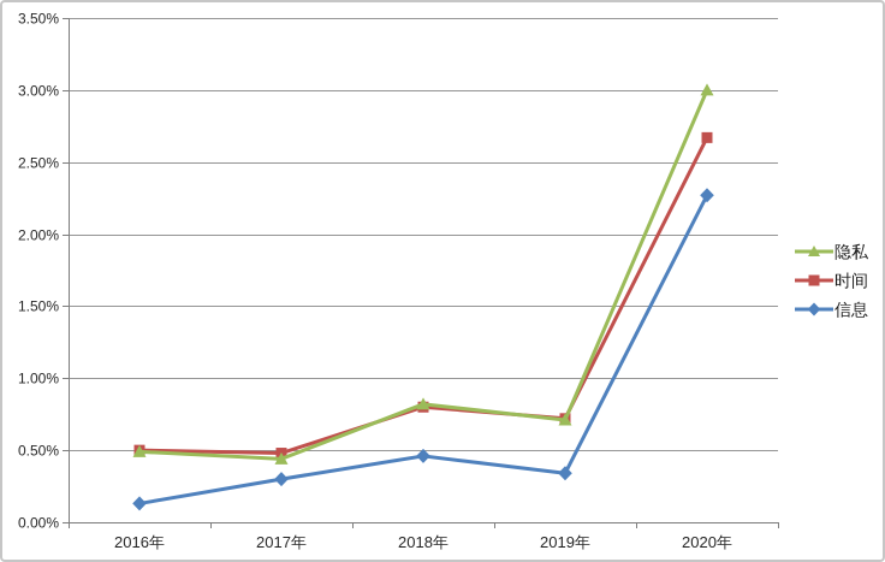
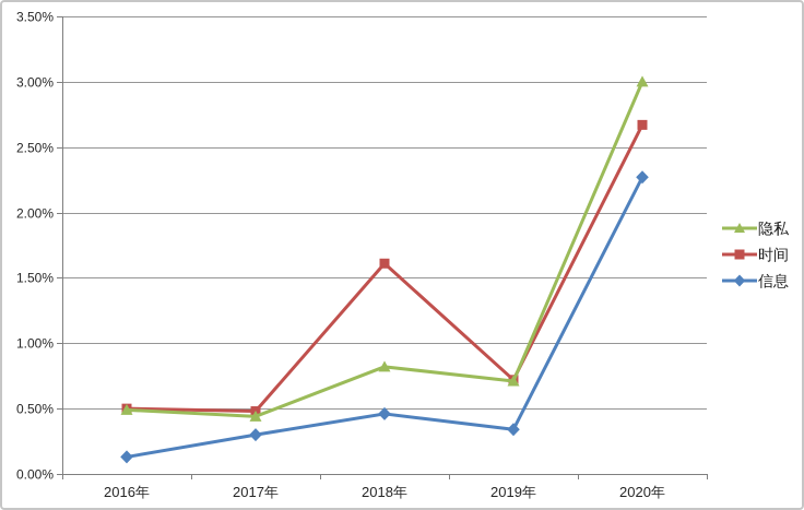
时间/2018年: 0.80% -> 1.61%
